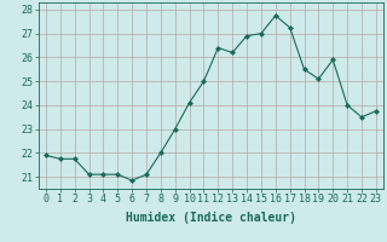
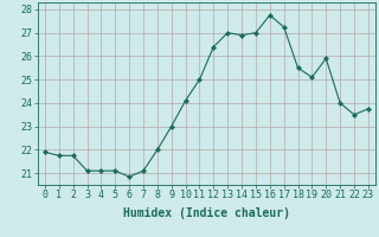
13: 26.2 -> 27.0
